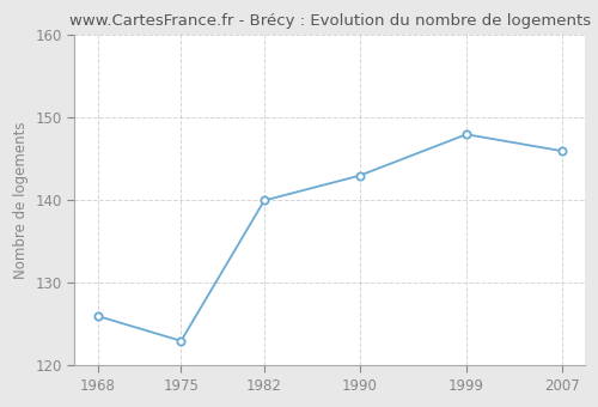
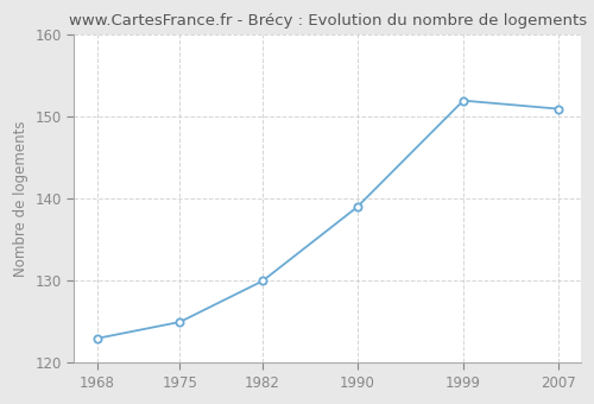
1968: 126 -> 123
1975: 123 -> 125
1982: 140 -> 130
1990: 143 -> 139
1999: 148 -> 152
2007: 146 -> 151
